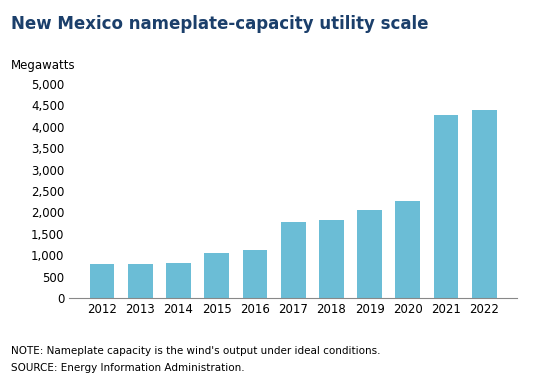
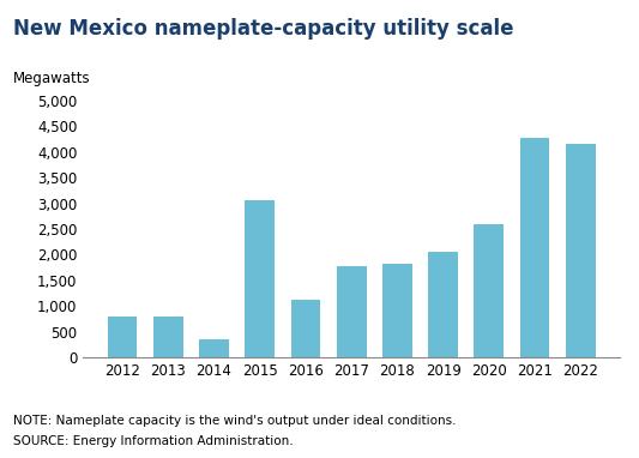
2014: 810 -> 350
2015: 1,060 -> 3,050
2020: 2,270 -> 2,600
2022: 4,400 -> 4,150
